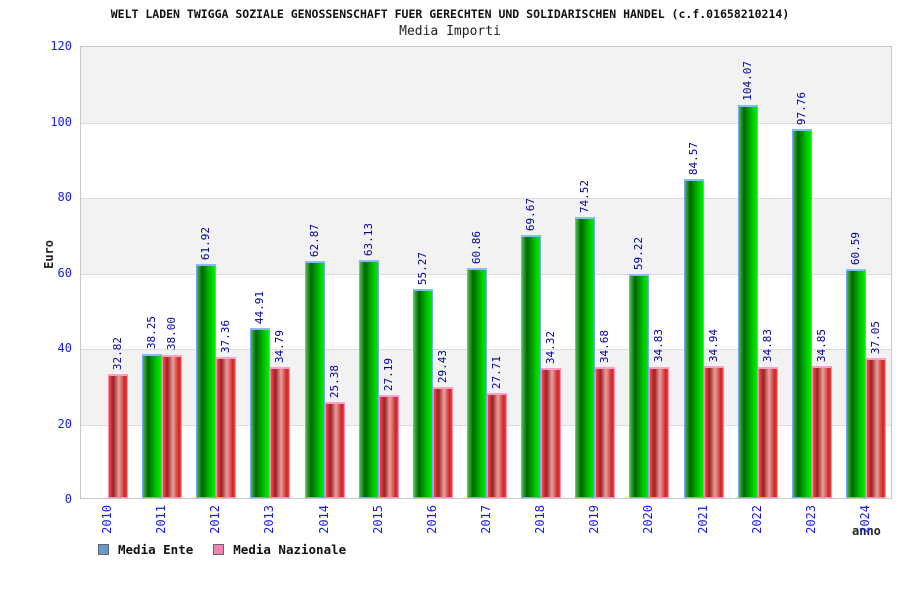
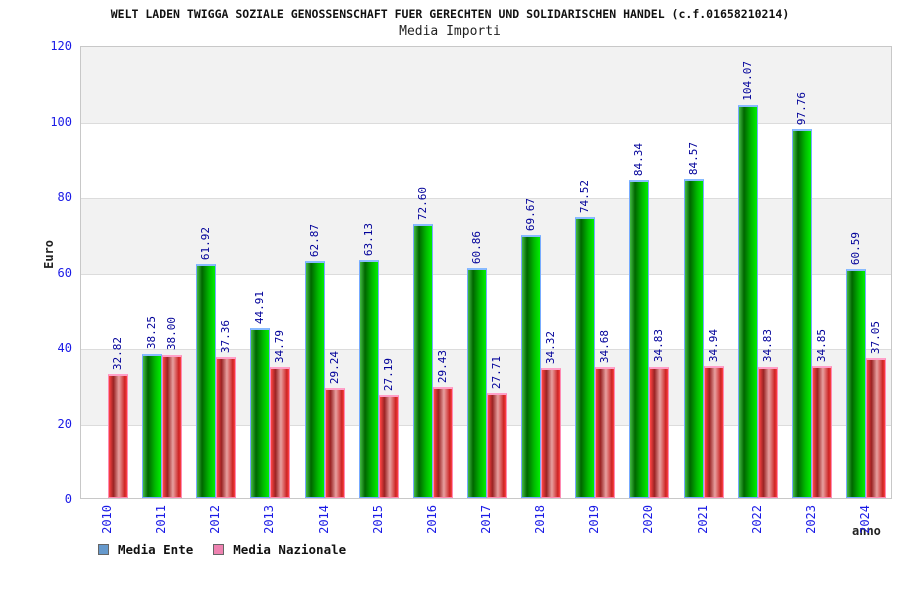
Media Nazionale/2014: 25.38 -> 29.24
Media Ente/2016: 55.27 -> 72.60
Media Ente/2020: 59.22 -> 84.34
